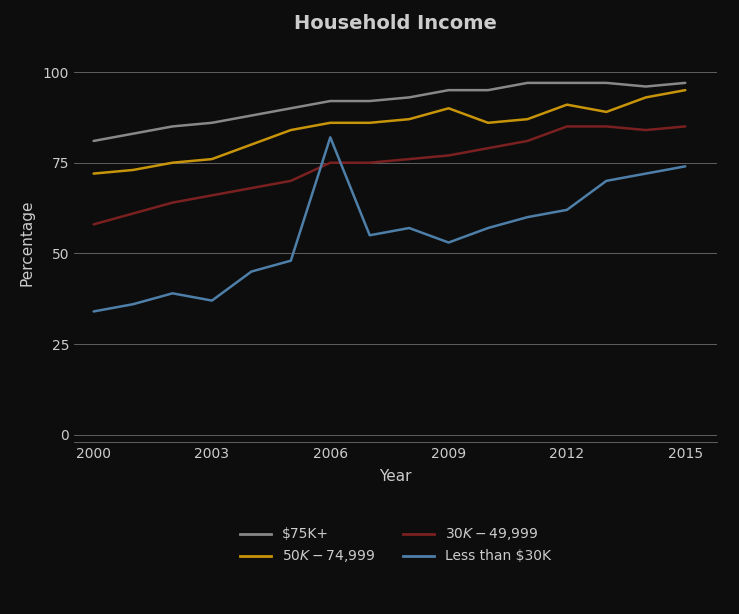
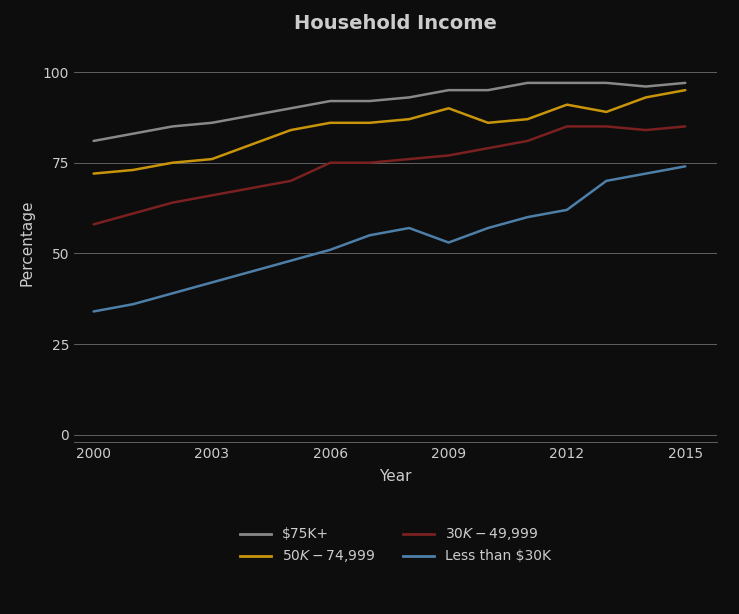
Less than $30K/2003: 37 -> 42
Less than $30K/2006: 82 -> 51
